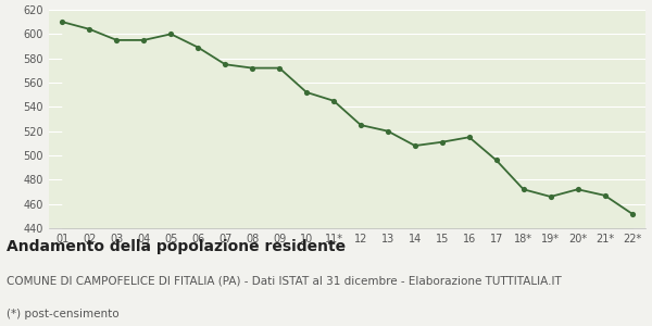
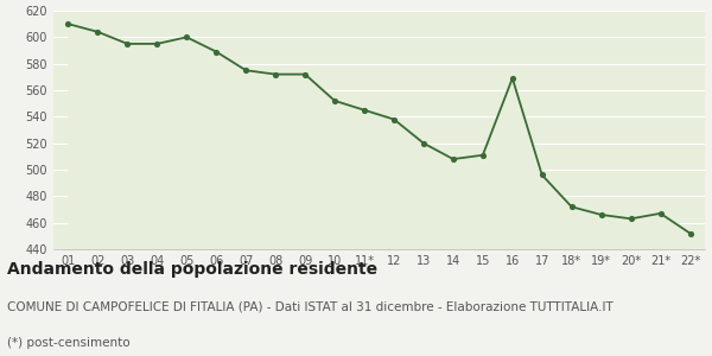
12: 525 -> 538
16: 515 -> 569
20*: 472 -> 463
